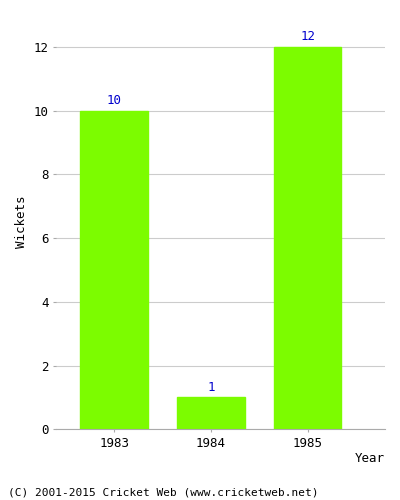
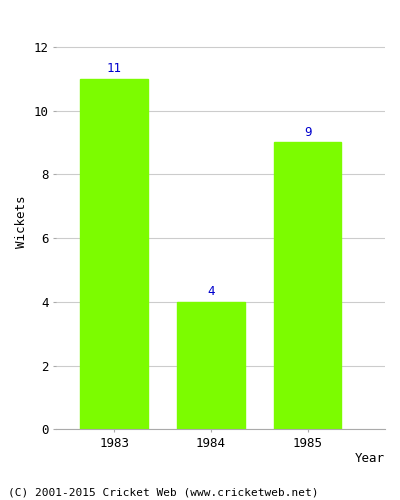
1983: 10 -> 11
1984: 1 -> 4
1985: 12 -> 9
